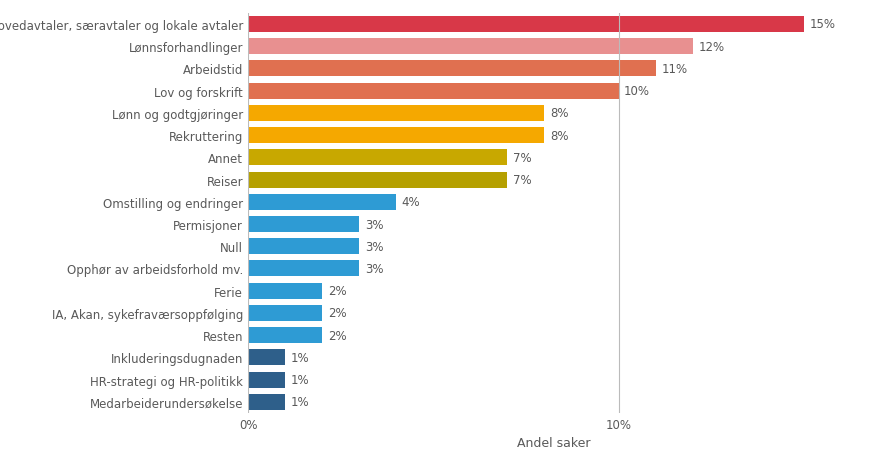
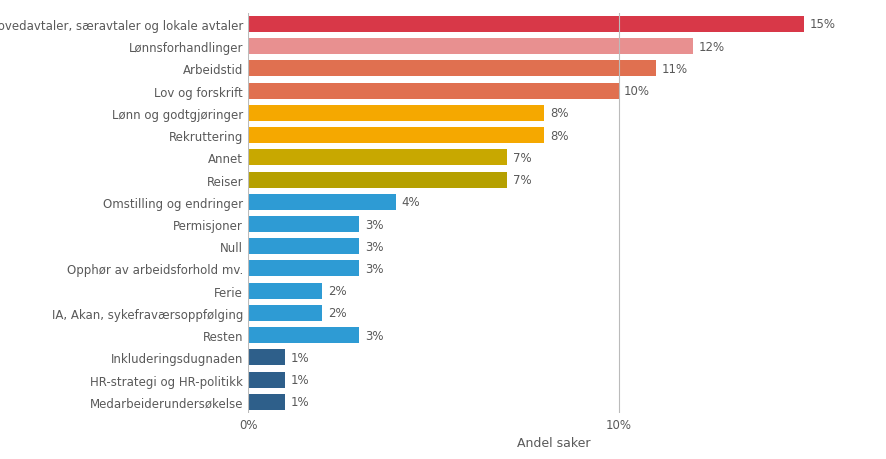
Resten: 2% -> 3%
